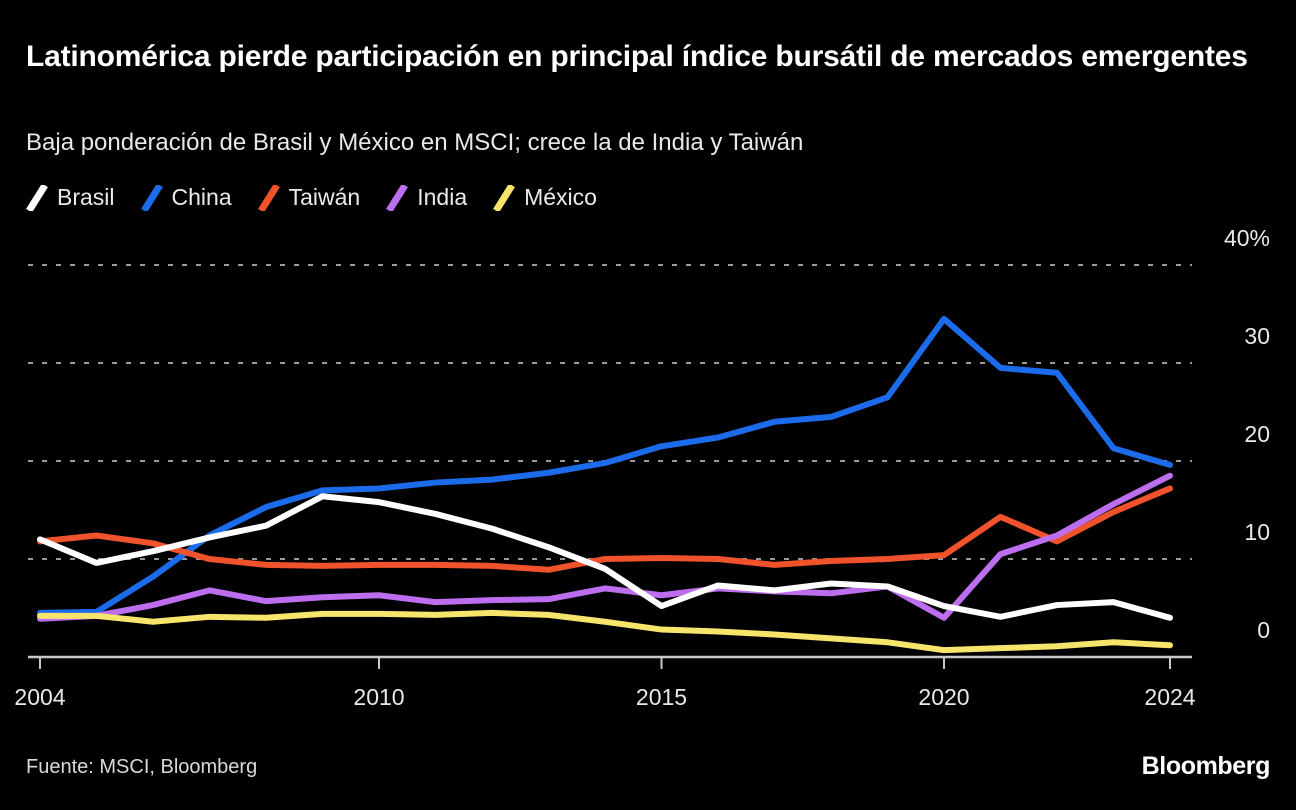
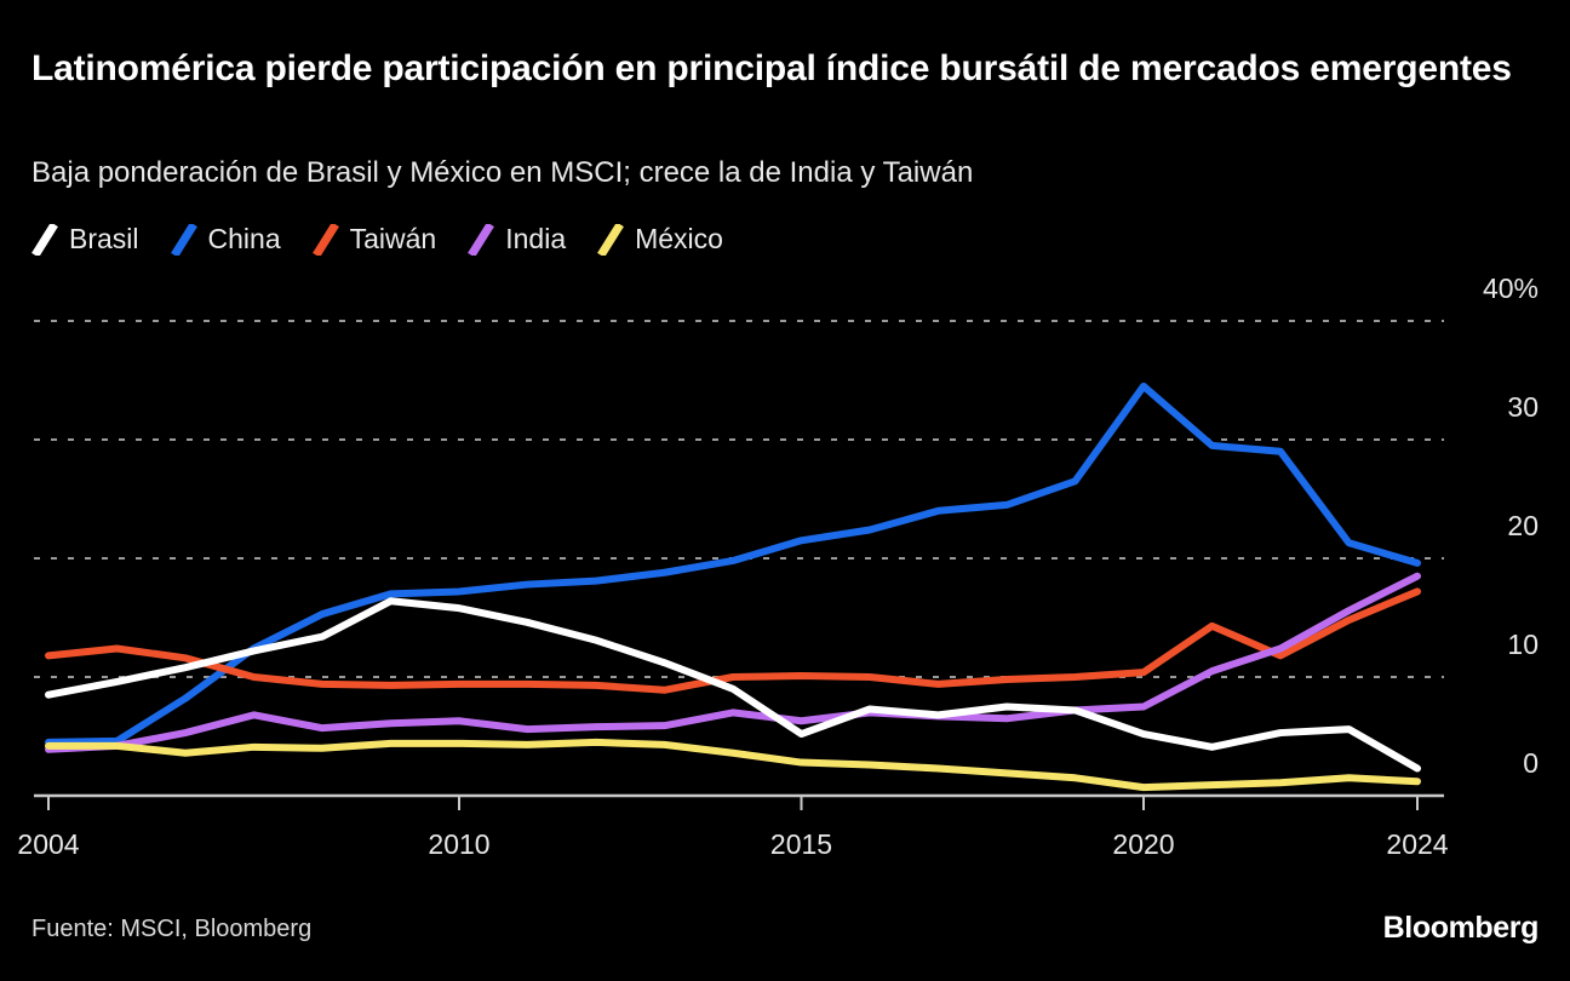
Brasil/2004: 12% -> 8%
India/2020: 4% -> 8%
Brasil/2024: 4% -> 2%
